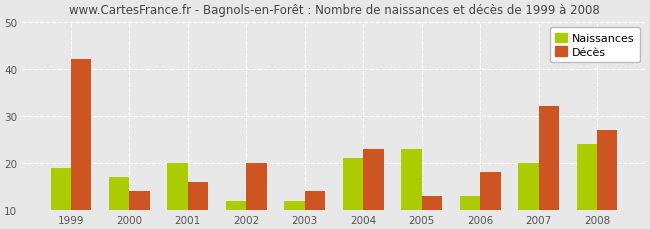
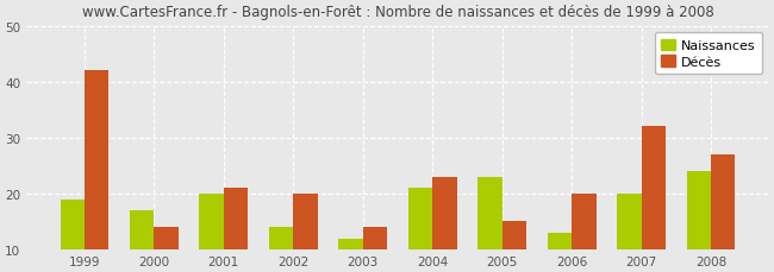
Décès/2001: 16 -> 21
Naissances/2002: 12 -> 14
Décès/2005: 13 -> 15
Décès/2006: 18 -> 20
